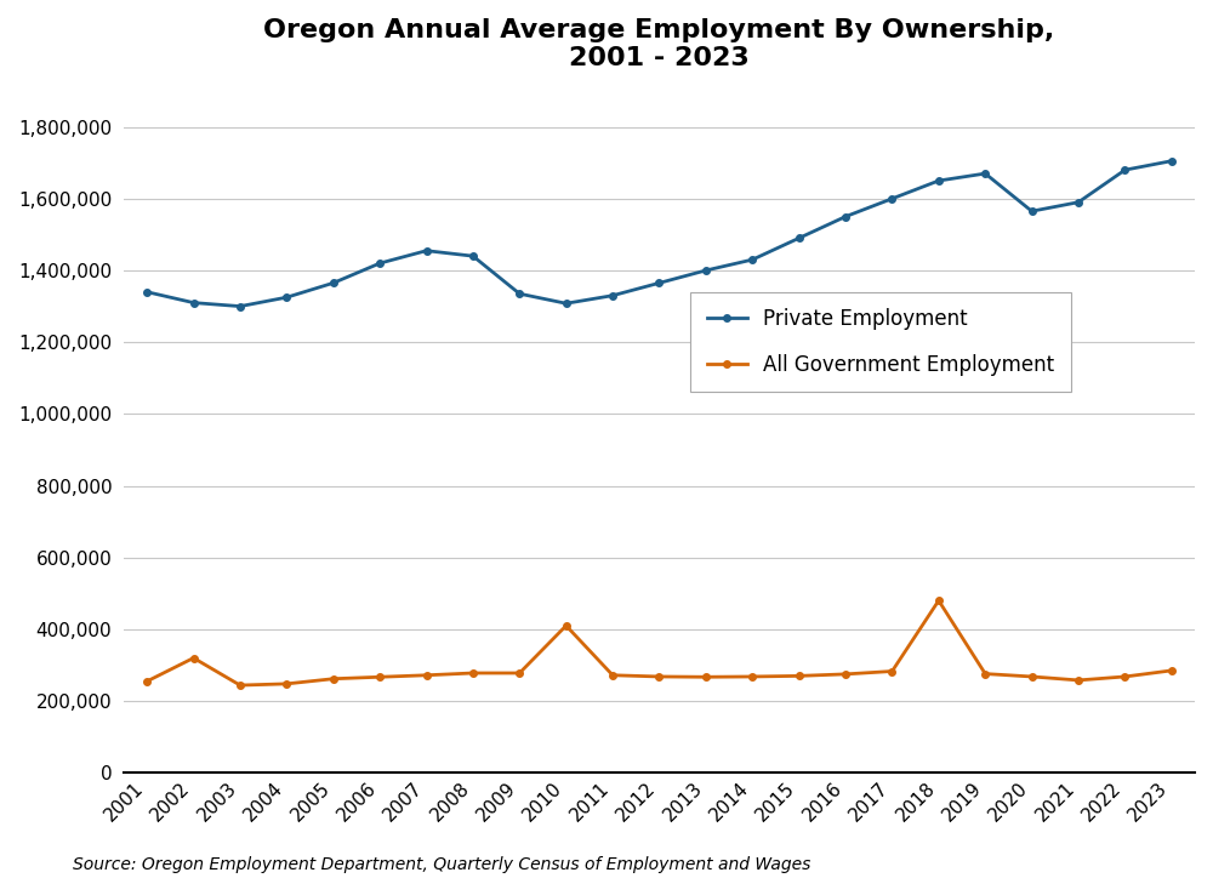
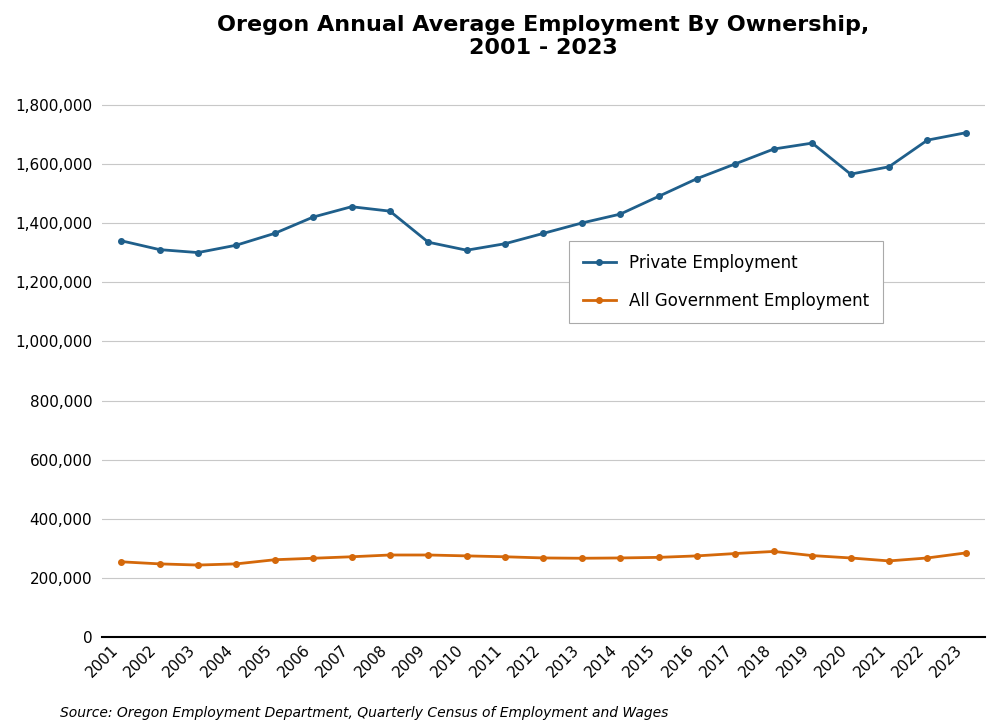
All Government Employment/2002: 320,000 -> 248,000
All Government Employment/2010: 410,000 -> 275,000
All Government Employment/2018: 480,000 -> 290,000
